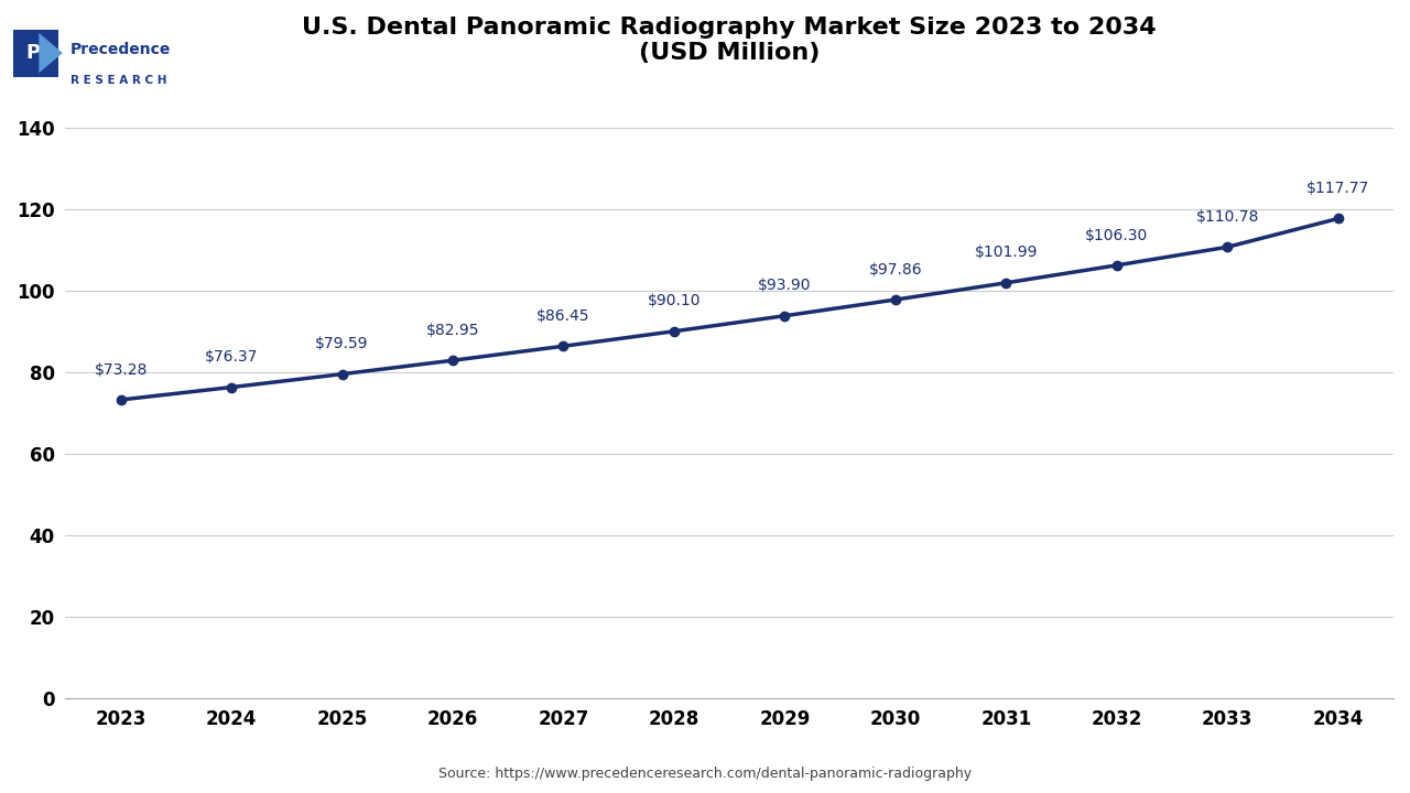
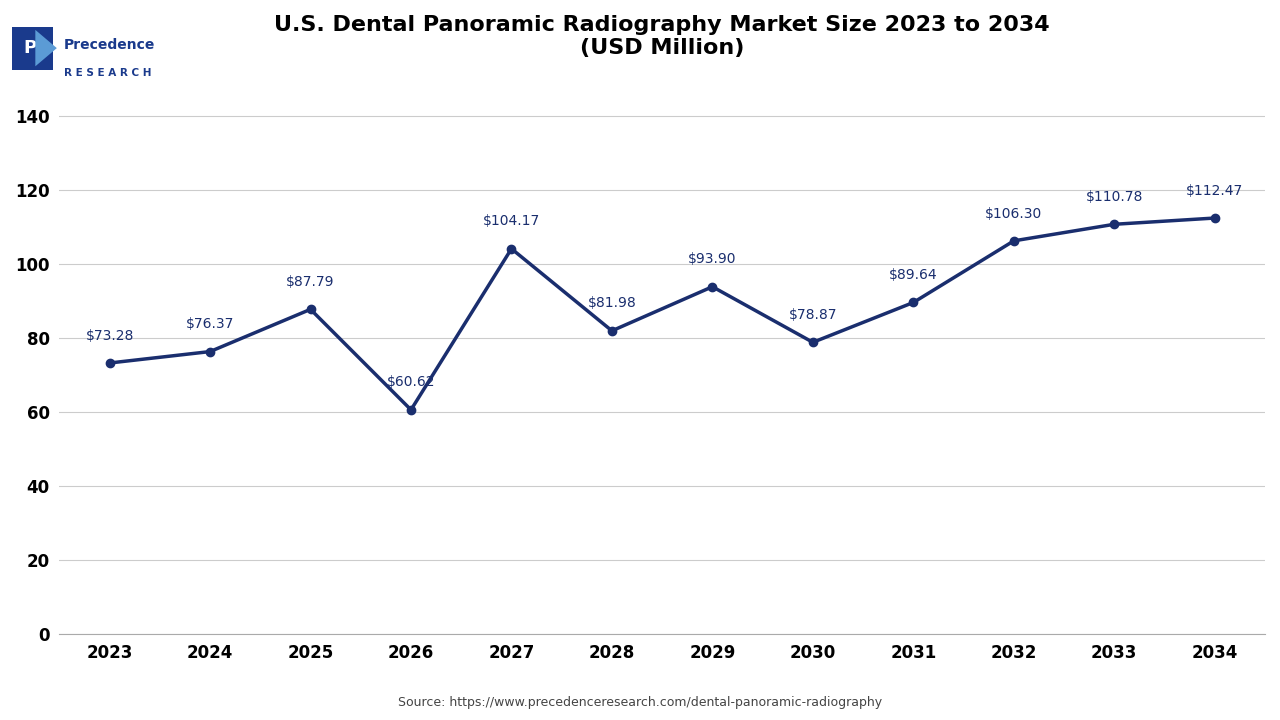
2025: $79.59 -> $87.79
2026: $82.95 -> $60.62
2027: $86.45 -> $104.17
2028: $90.10 -> $81.98
2030: $97.86 -> $78.87
2031: $101.99 -> $89.64
2034: $117.77 -> $112.47
